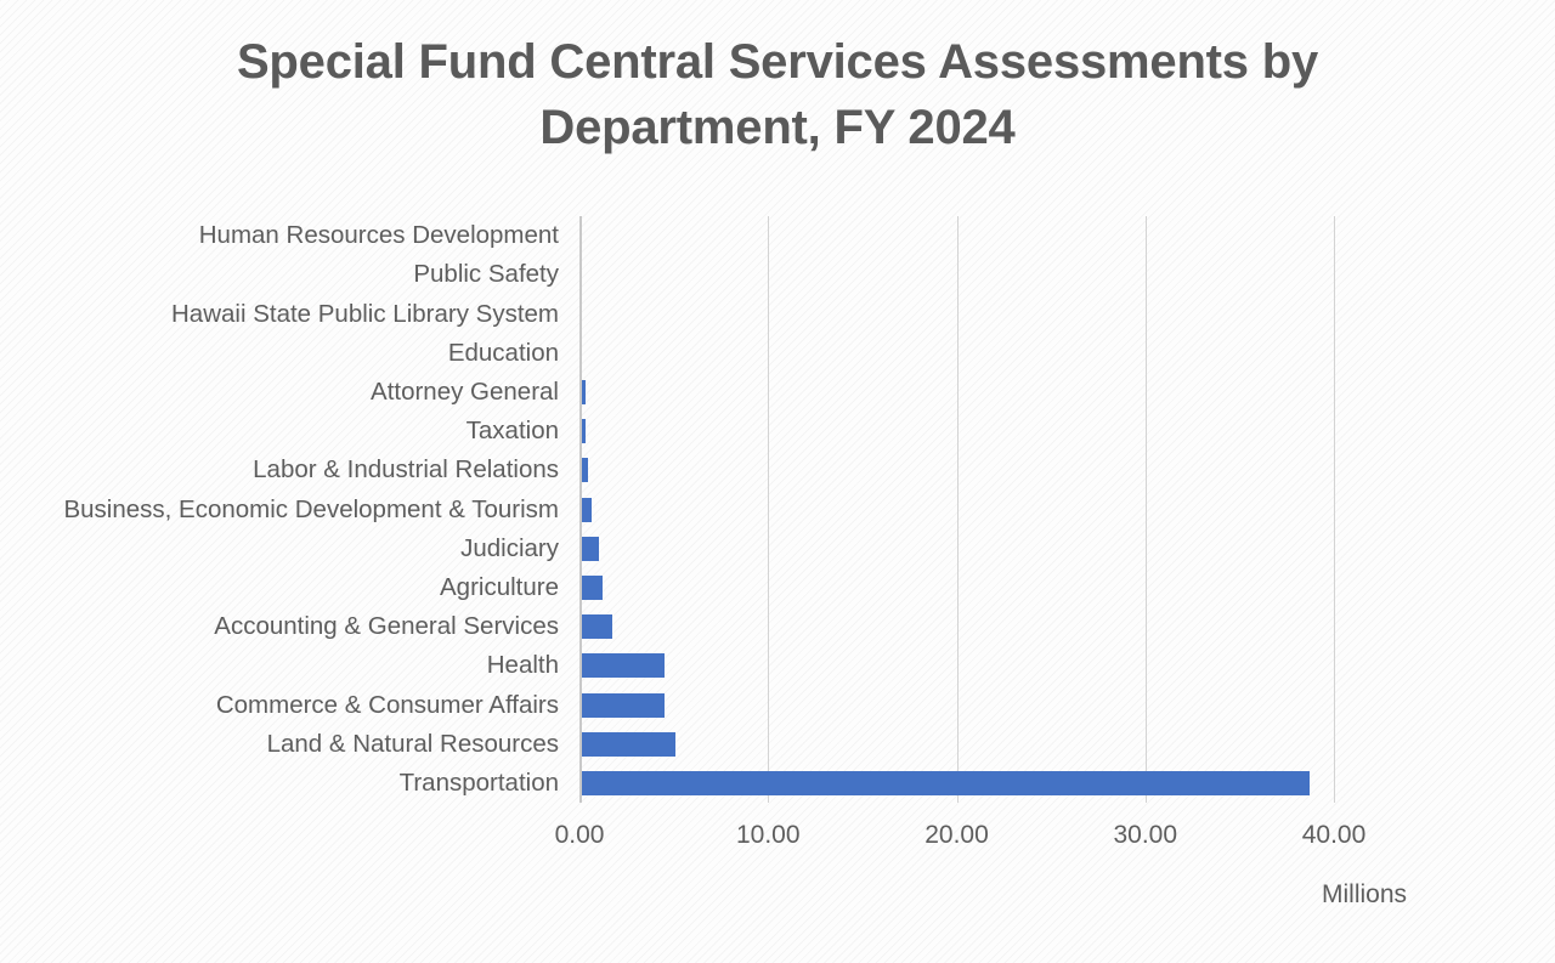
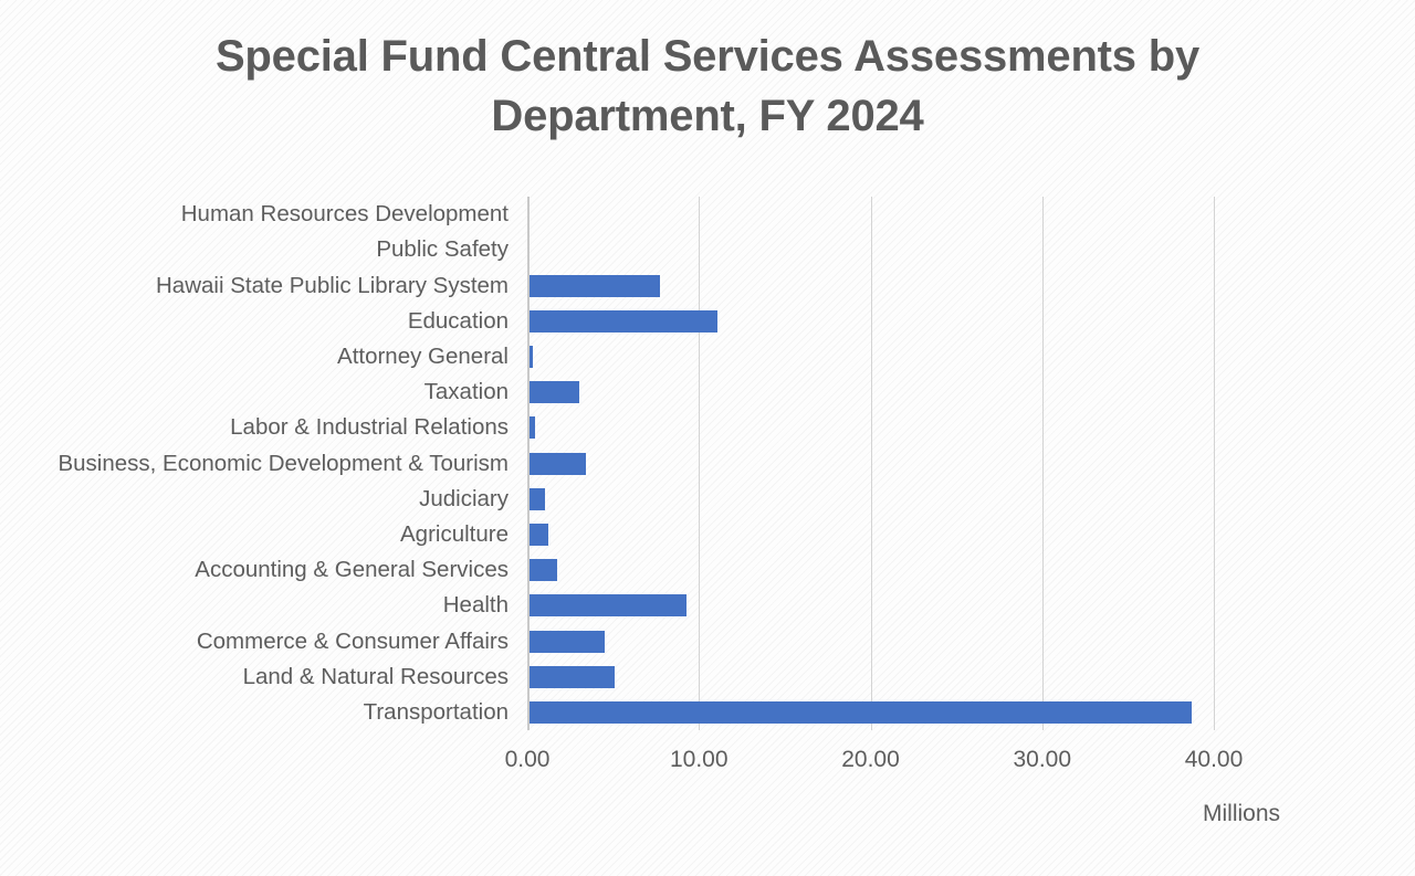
Hawaii State Public Library System: 0.1 -> 7.7
Education: 0.1 -> 11.1
Taxation: 0.3 -> 3.0
Business, Economic Development & Tourism: 0.6 -> 3.4
Health: 4.5 -> 9.3
